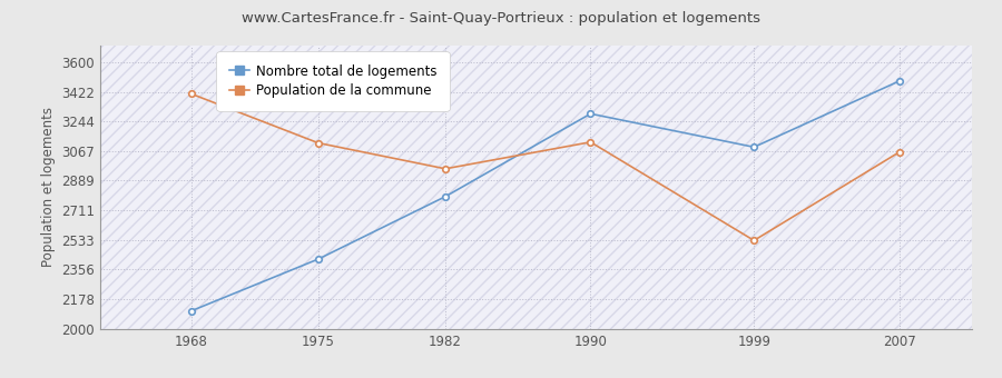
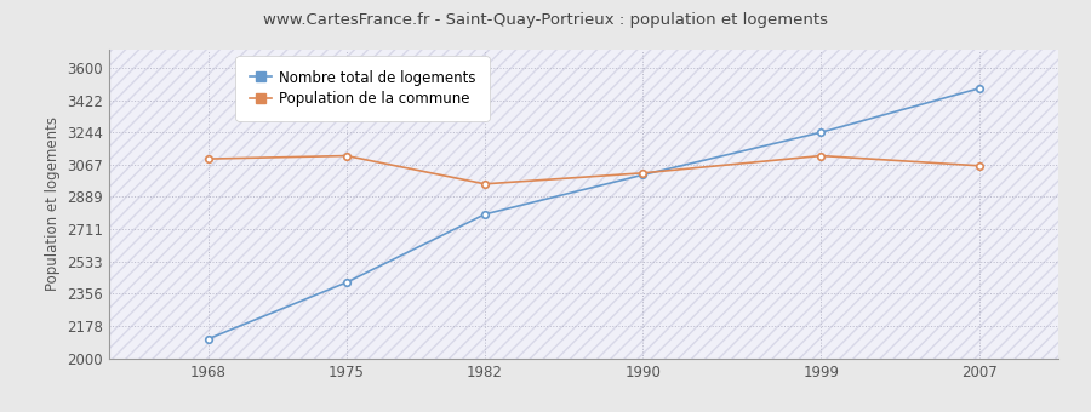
Population de la commune/1968: 3410 -> 3100
Nombre total de logements/1990: 3290 -> 3010
Population de la commune/1990: 3120 -> 3020
Nombre total de logements/1999: 3090 -> 3240
Population de la commune/1999: 2530 -> 3120
